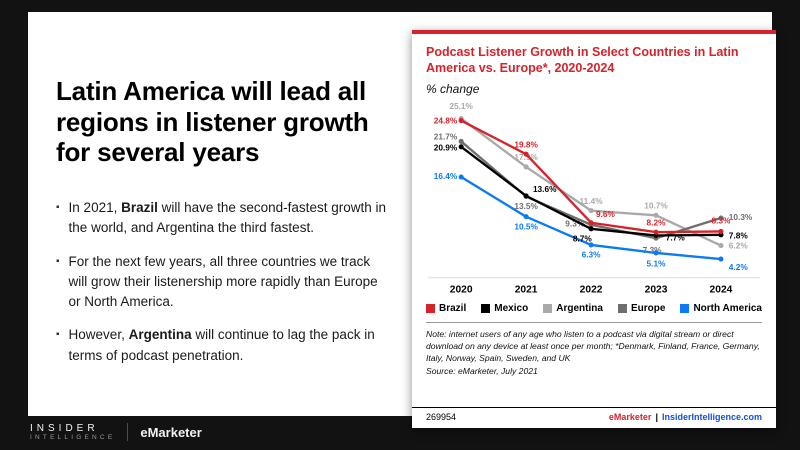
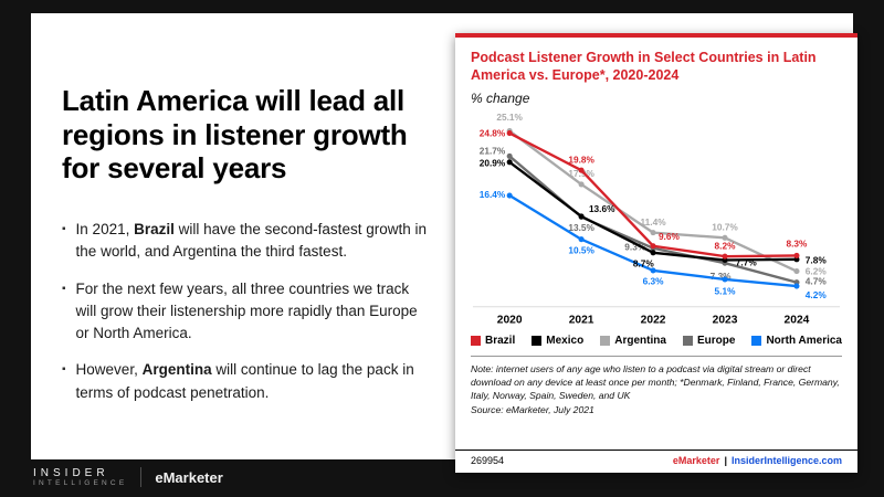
Europe/2024: 10.3% -> 4.7%
